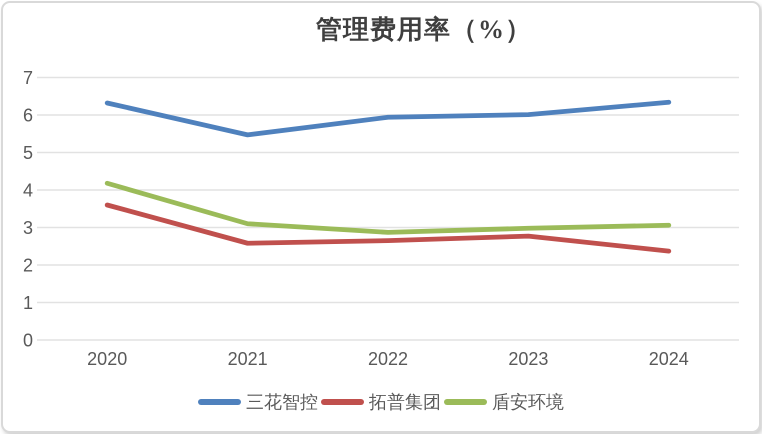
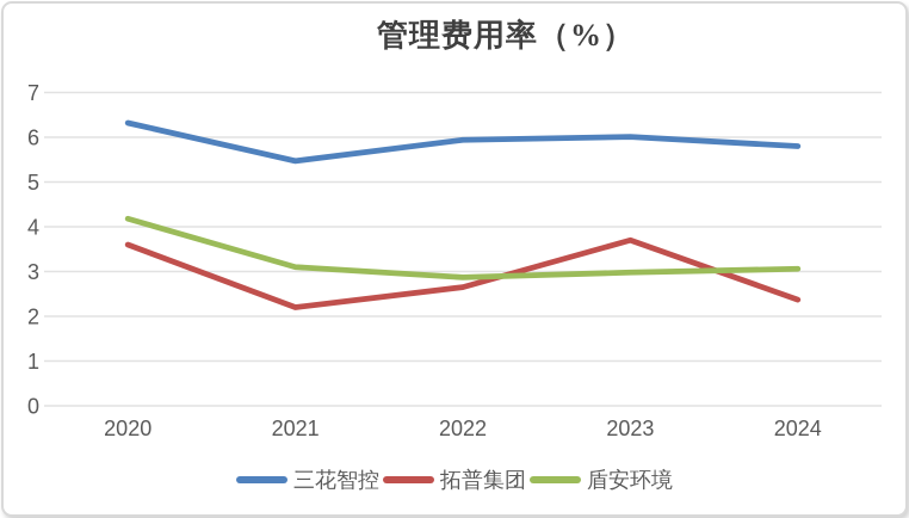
拓普集团/2021: 2.6 -> 2.2
拓普集团/2023: 2.8 -> 3.7
三花智控/2024: 6.3 -> 5.8
